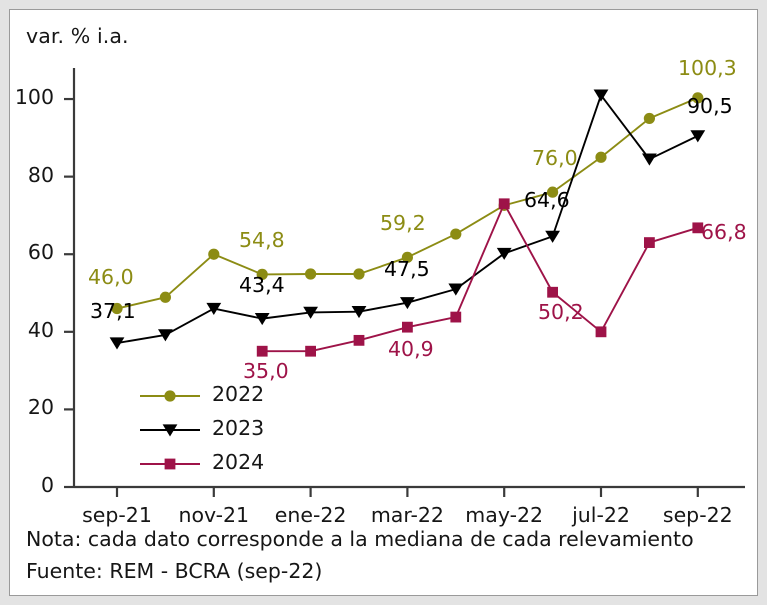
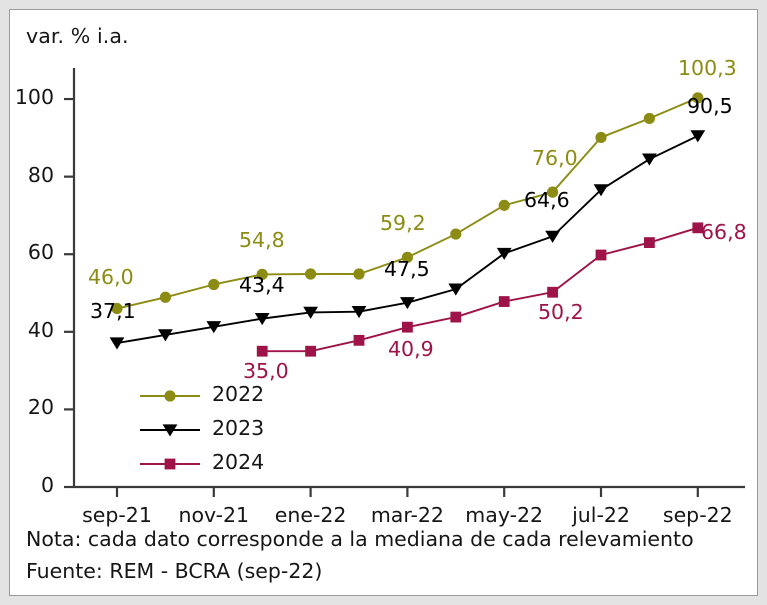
2022/nov-21: 60 -> 52
2023/nov-21: 46 -> 41
2024/may-22: 73 -> 48
2022/jul-22: 85 -> 90
2023/jul-22: 101 -> 77
2024/jul-22: 40 -> 60
